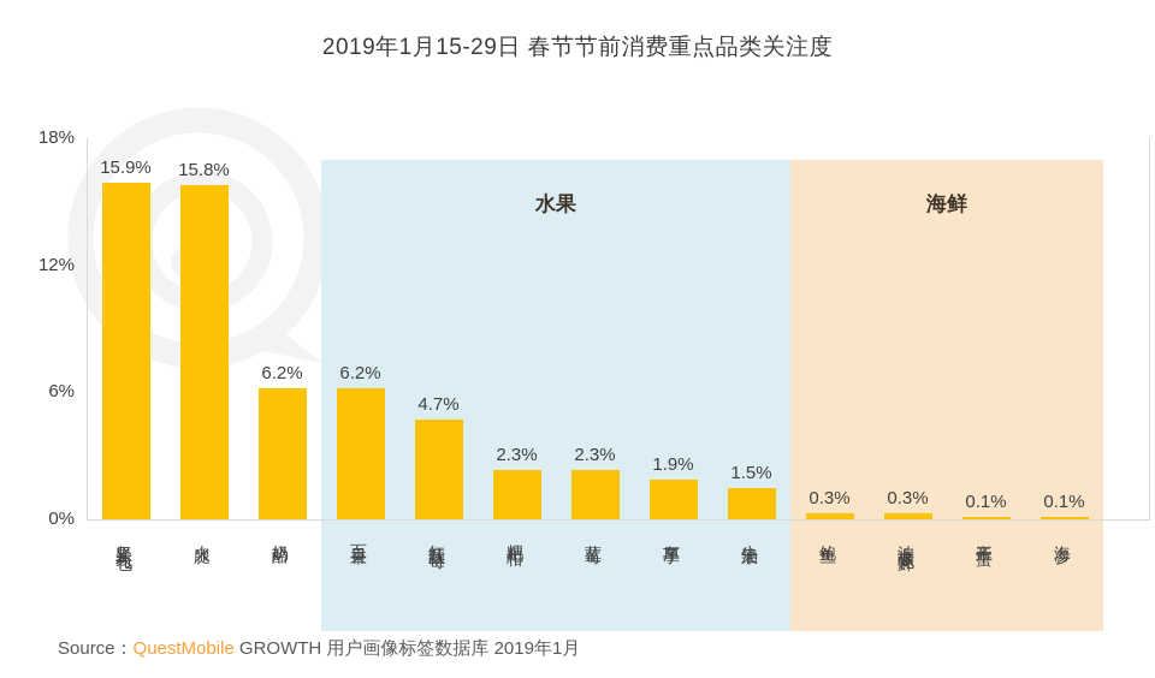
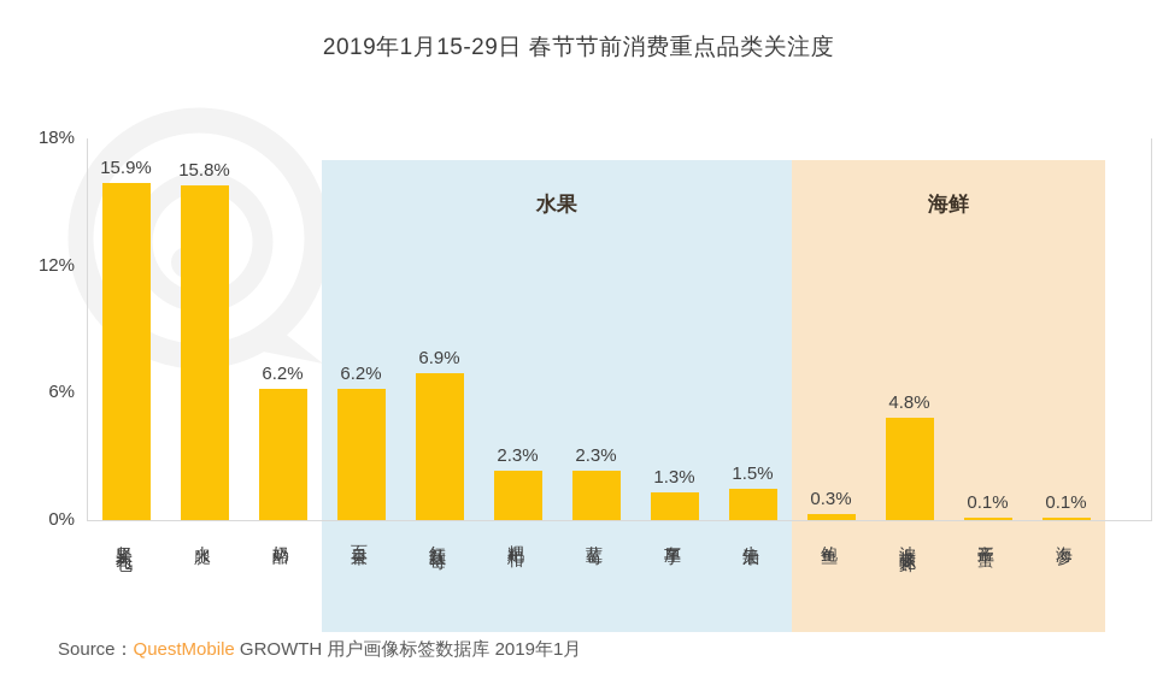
红颜草莓: 4.7% -> 6.9%
车厘子: 1.9% -> 1.3%
波士顿龙虾: 0.3% -> 4.8%
